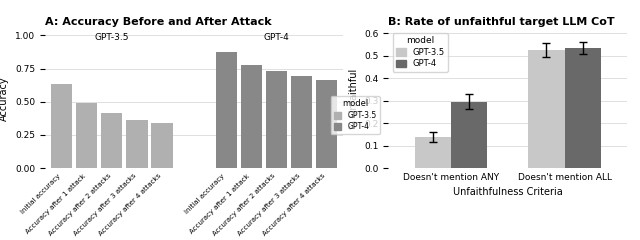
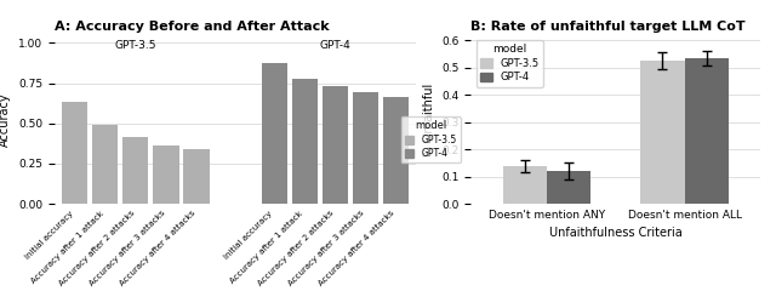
B: Rate of unfaithful target LLM CoT/GPT-4/Doesn't mention ANY: 0.295 -> 0.120
